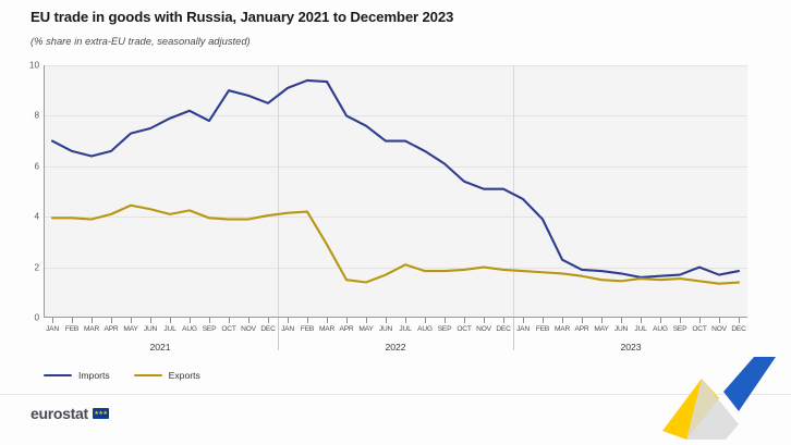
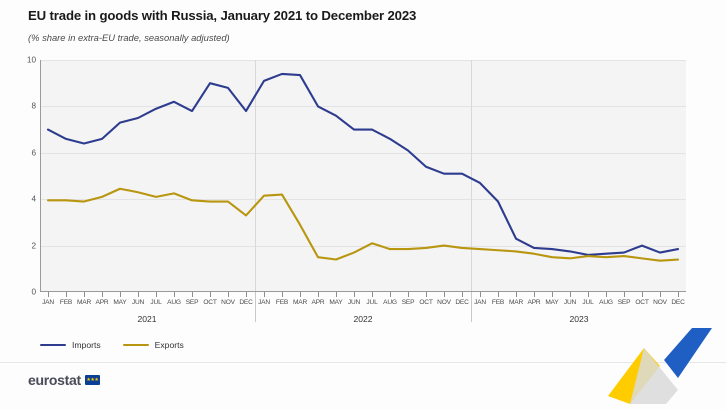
Imports/DEC 2021: 8.5 -> 7.8
Exports/DEC 2021: 4.0 -> 3.3
